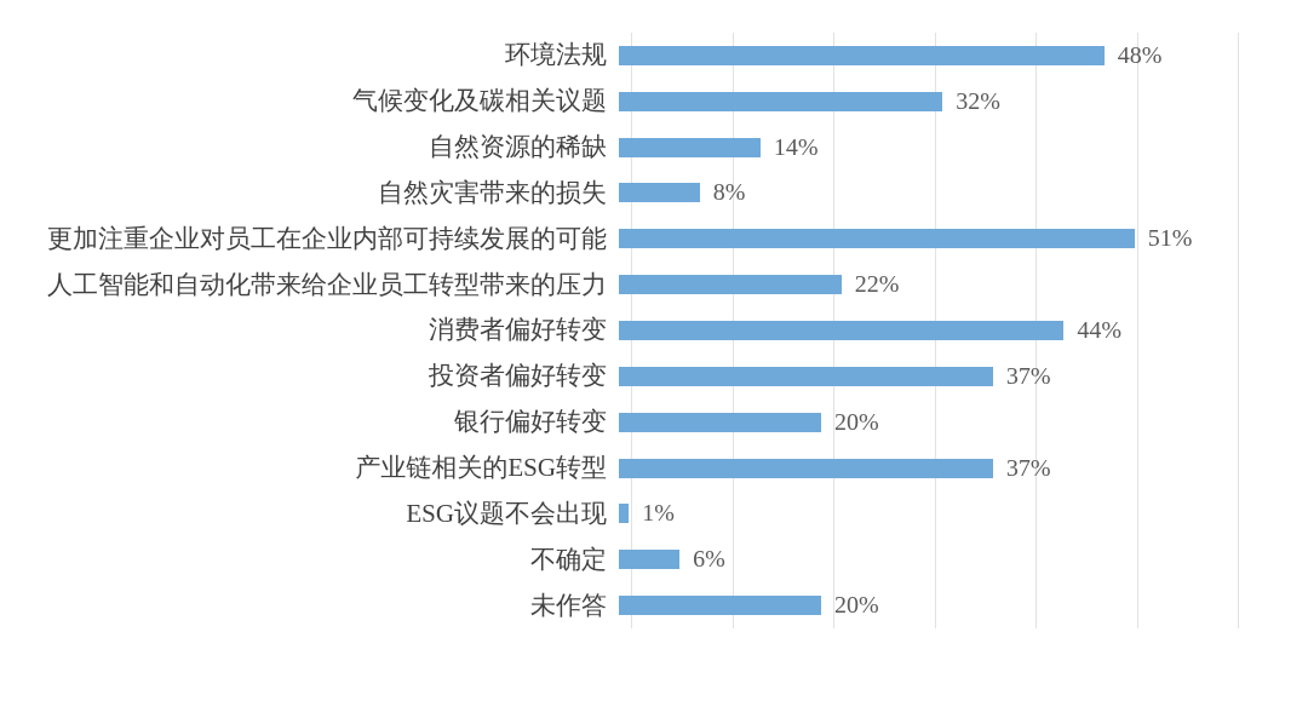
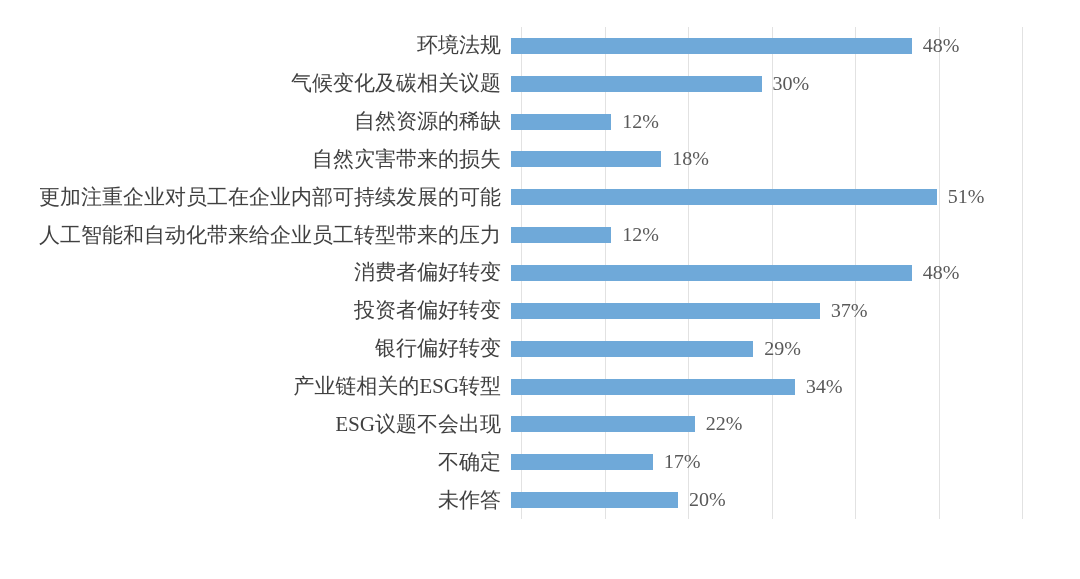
气候变化及碳相关议题: 32% -> 30%
自然资源的稀缺: 14% -> 12%
自然灾害带来的损失: 8% -> 18%
人工智能和自动化带来给企业员工转型带来的压力: 22% -> 12%
消费者偏好转变: 44% -> 48%
银行偏好转变: 20% -> 29%
产业链相关的ESG转型: 37% -> 34%
ESG议题不会出现: 1% -> 22%
不确定: 6% -> 17%
